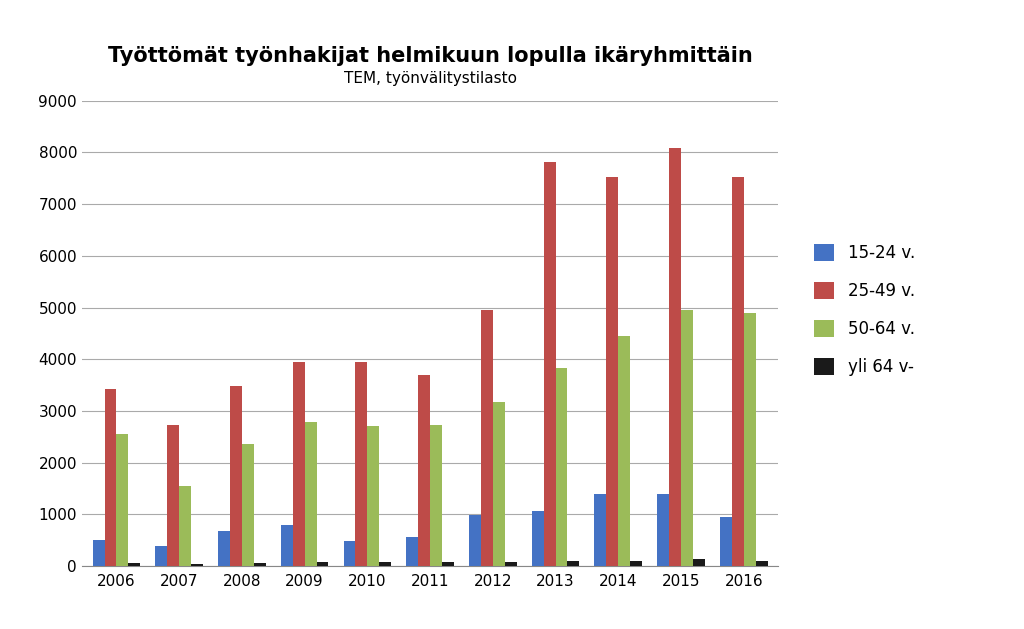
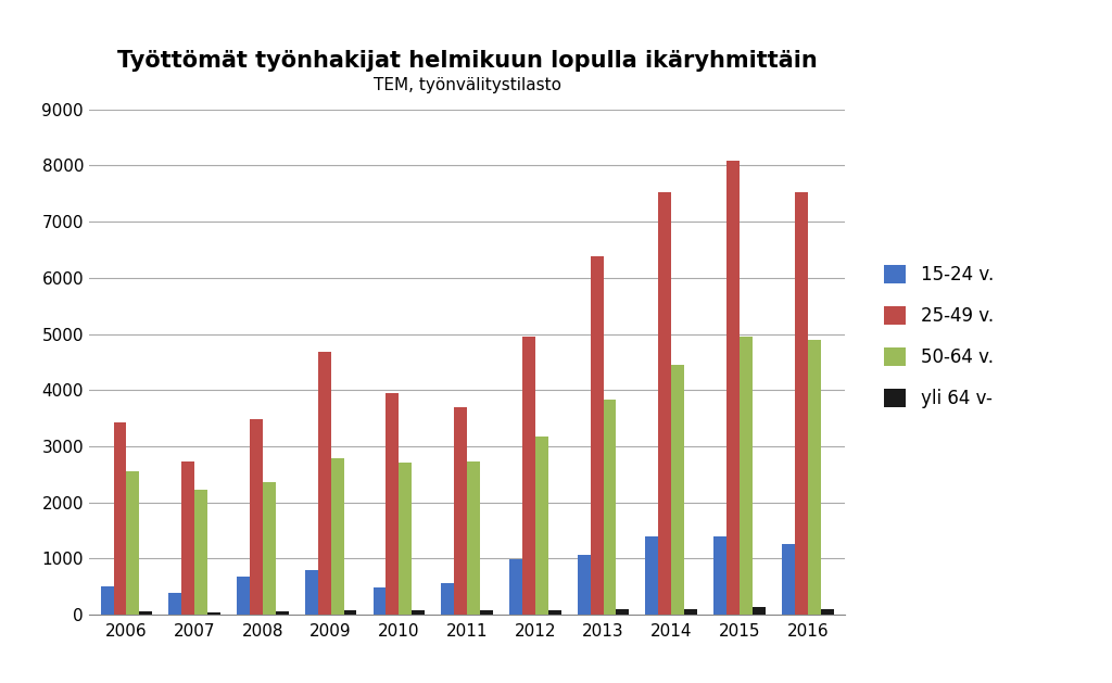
50-64 v./2007: 1540 -> 2230
25-49 v./2009: 3940 -> 4680
25-49 v./2013: 7820 -> 6380
15-24 v./2016: 940 -> 1260
